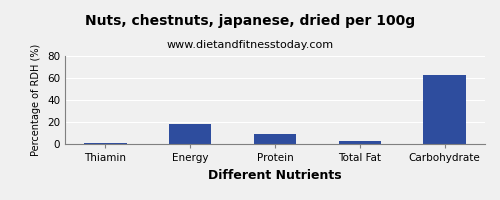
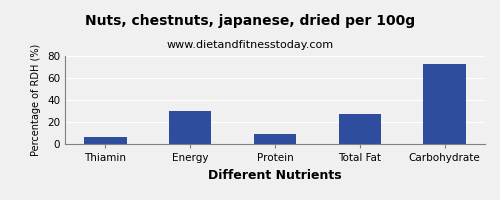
Thiamin: 0 -> 6
Energy: 18 -> 30
Total Fat: 2 -> 27
Carbohydrate: 63 -> 73
